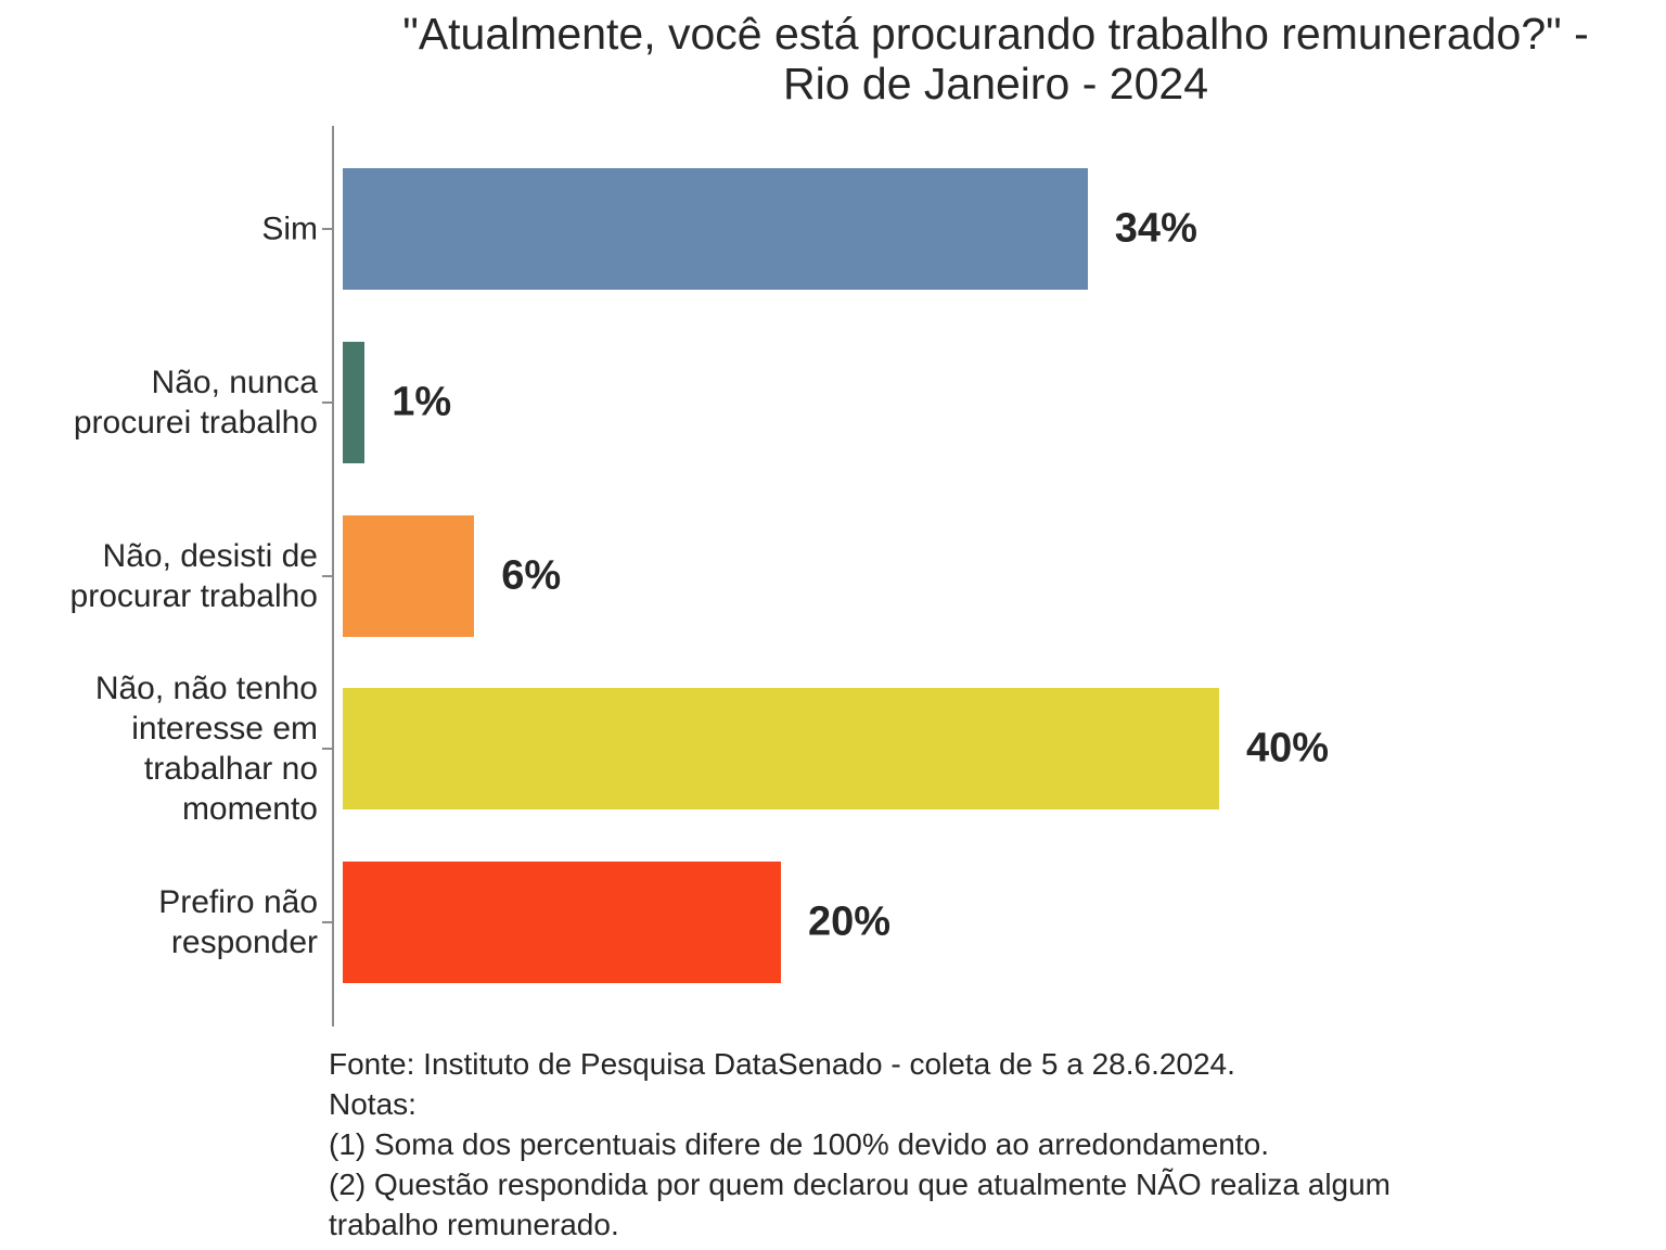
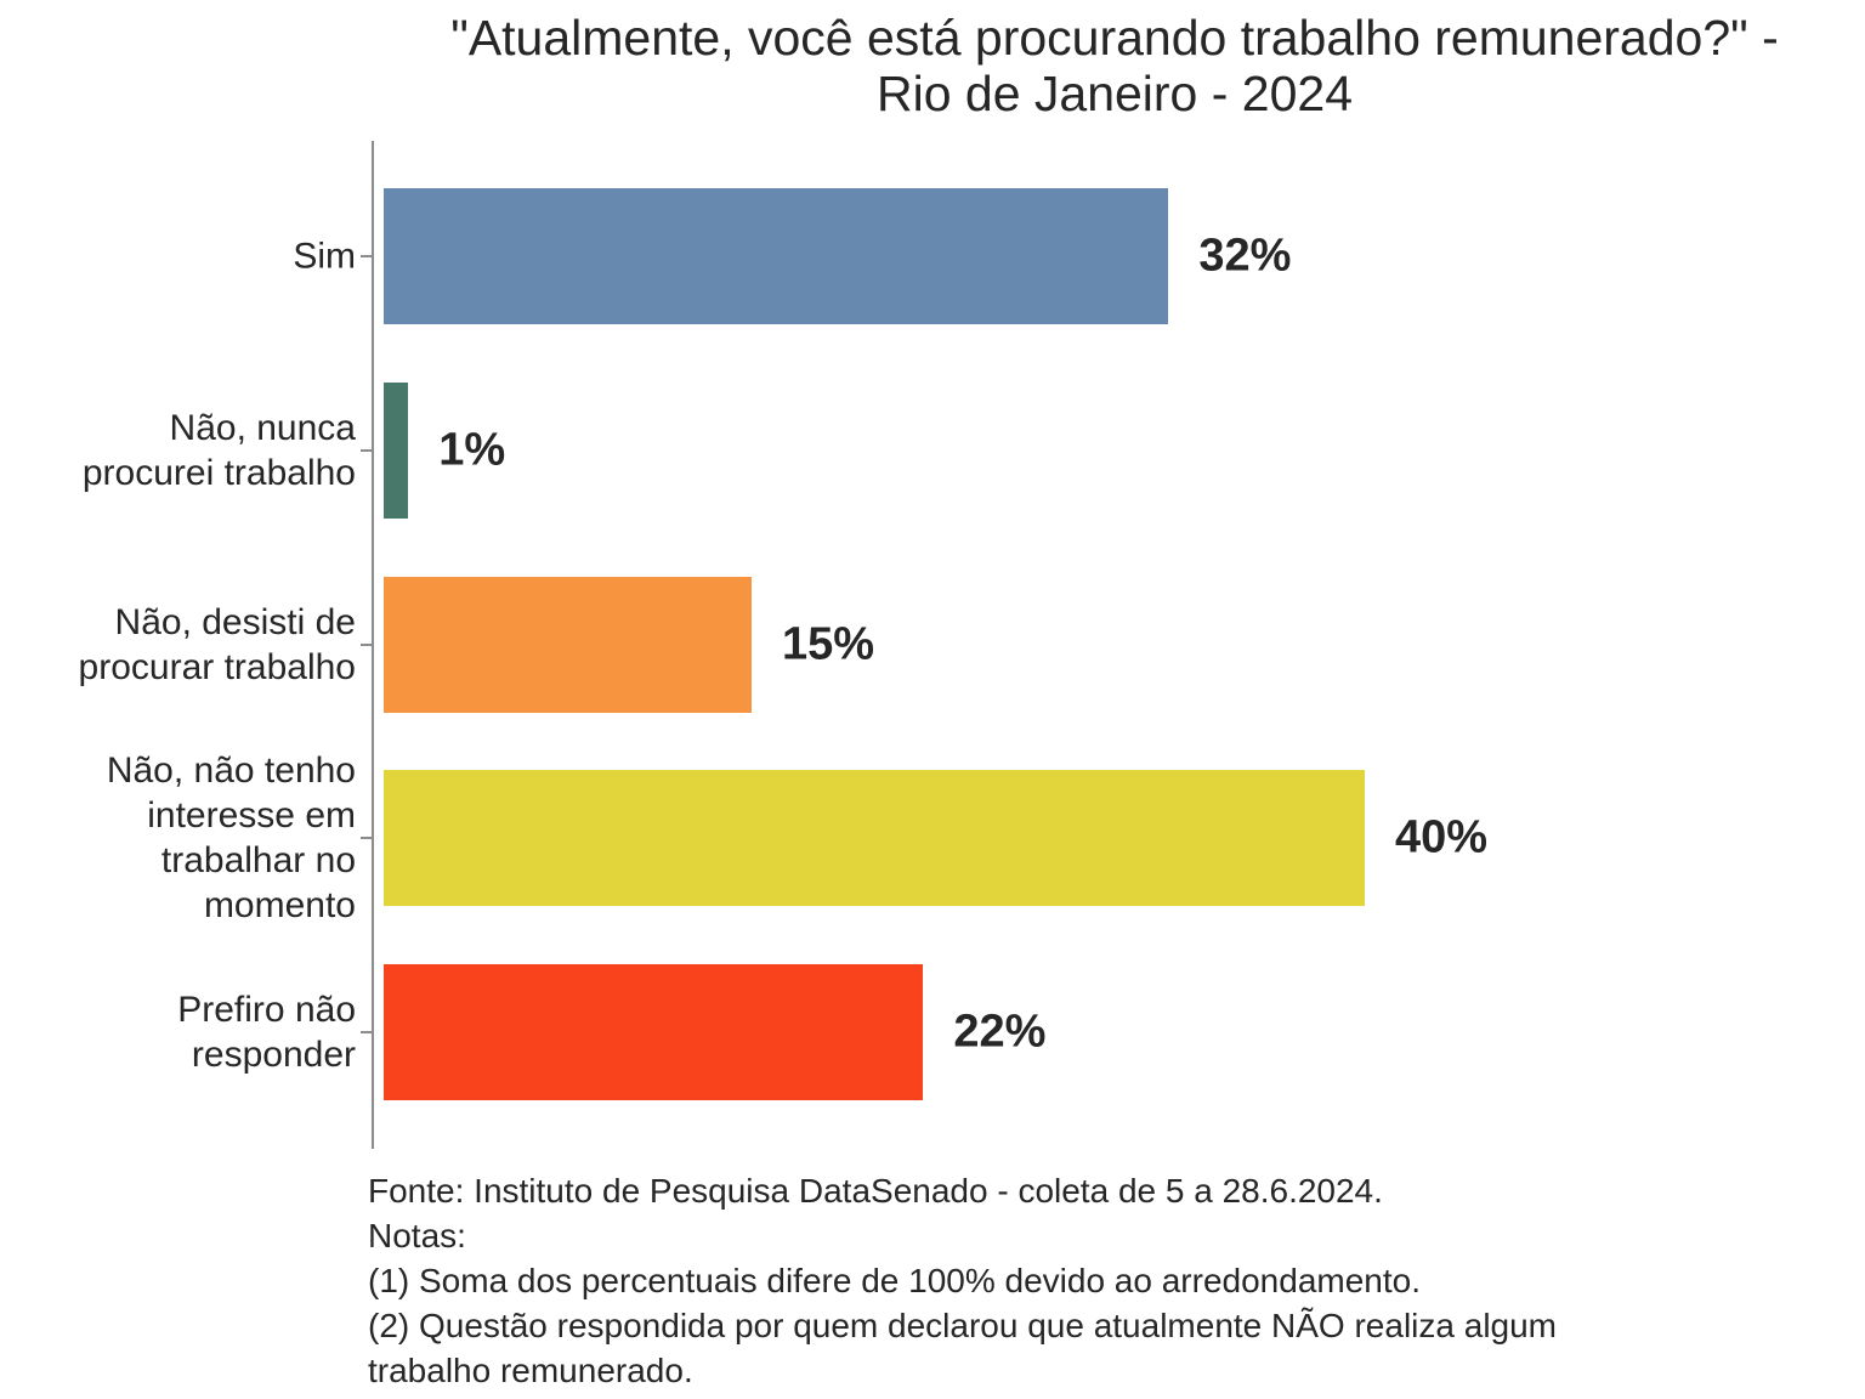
Sim: 34% -> 32%
Não, desisti de procurar trabalho: 6% -> 15%
Prefiro não responder: 20% -> 22%
